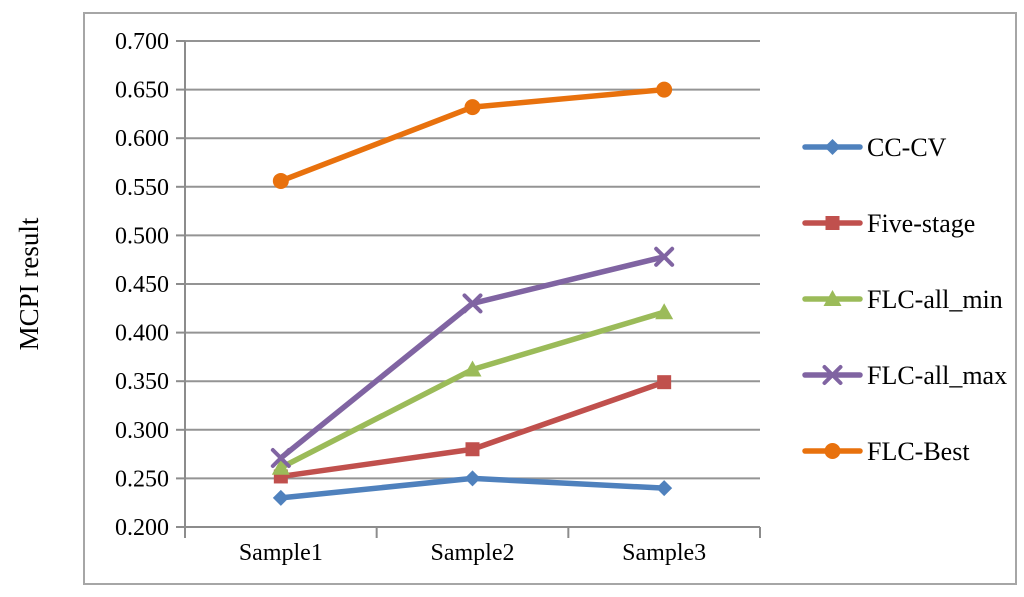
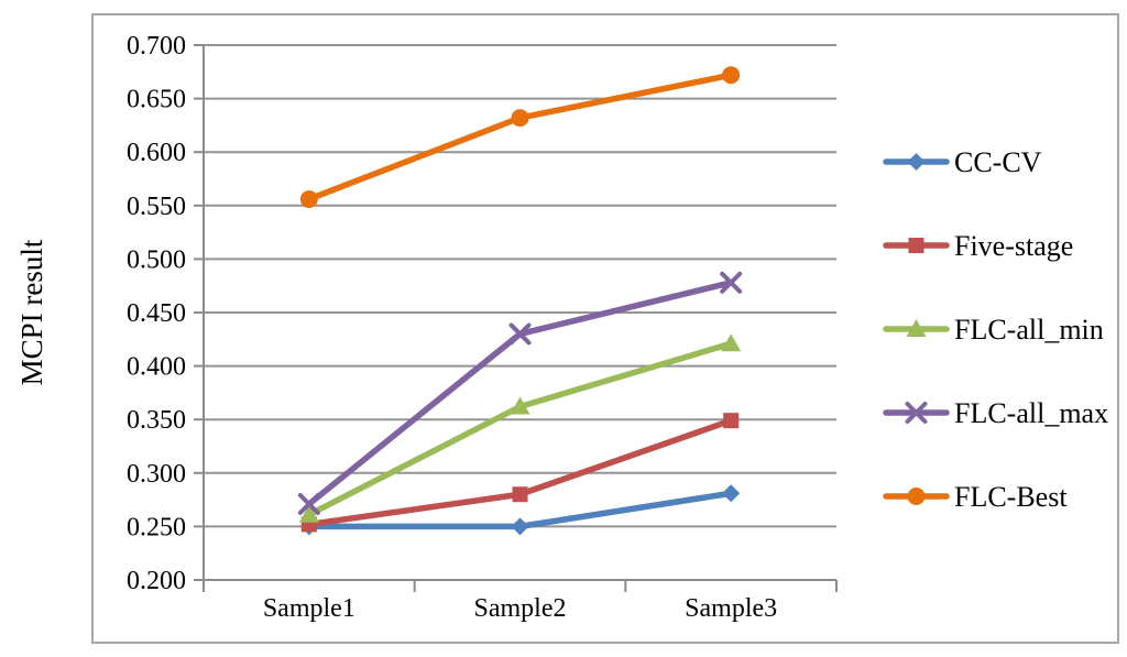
CC-CV/Sample1: 0.23 -> 0.25
CC-CV/Sample3: 0.24 -> 0.28
FLC-Best/Sample3: 0.65 -> 0.67
